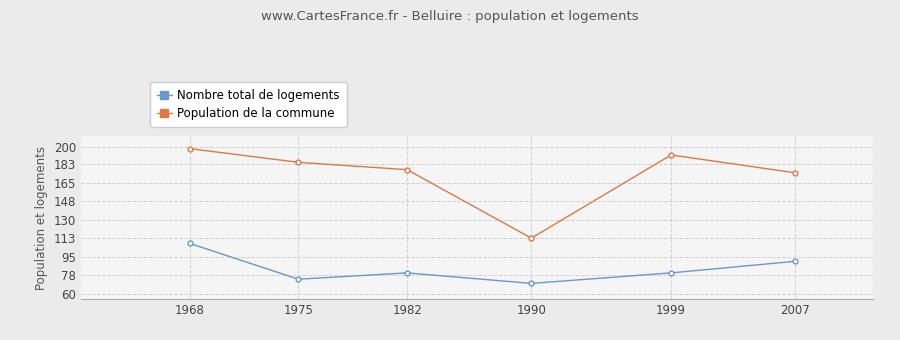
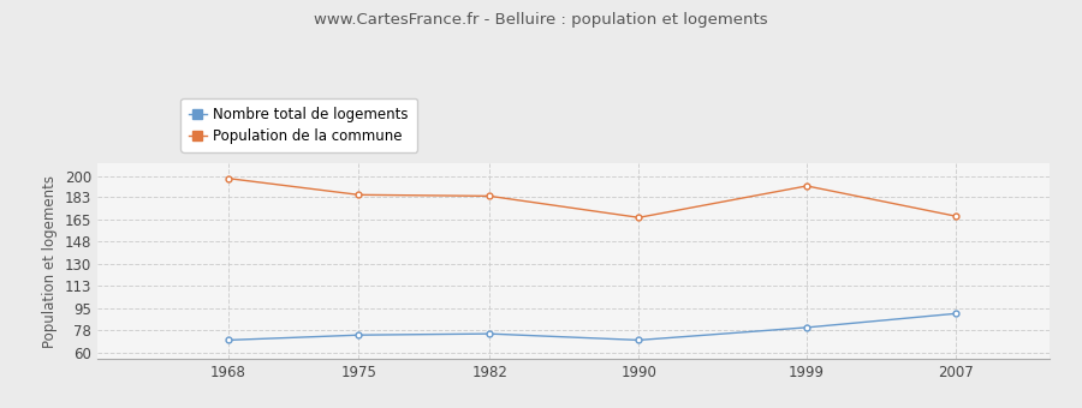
Nombre total de logements/1968: 108 -> 70
Nombre total de logements/1982: 80 -> 75
Population de la commune/1982: 178 -> 184
Population de la commune/1990: 113 -> 167
Population de la commune/2007: 175 -> 168
